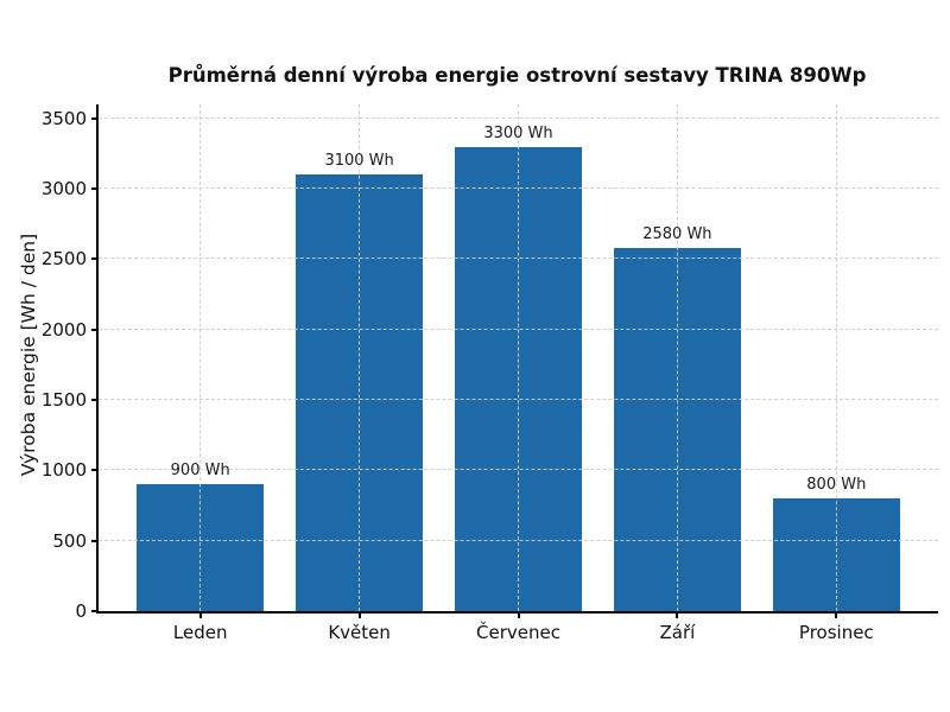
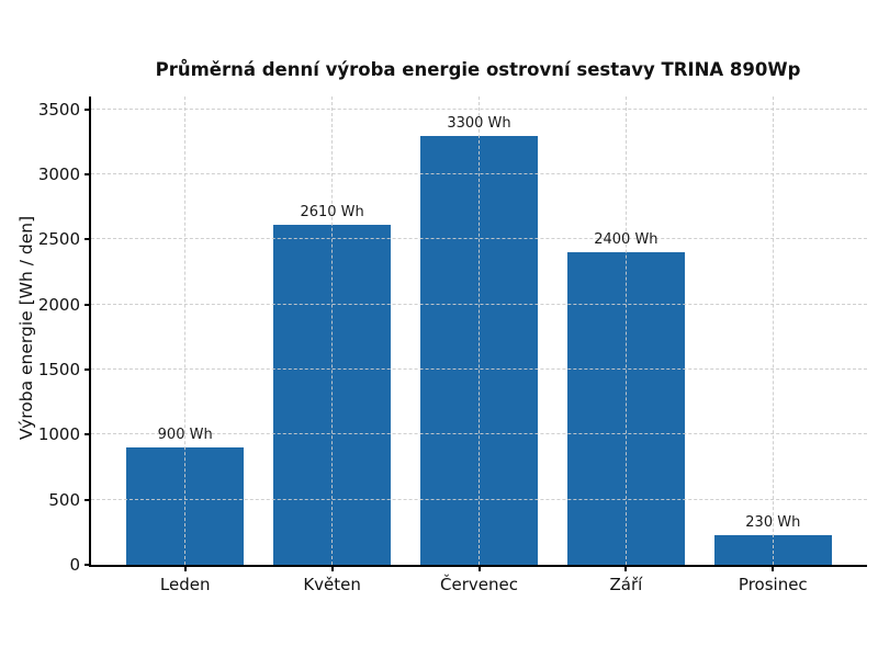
Květen: 3100 -> 2610
Září: 2580 -> 2400
Prosinec: 800 -> 230
